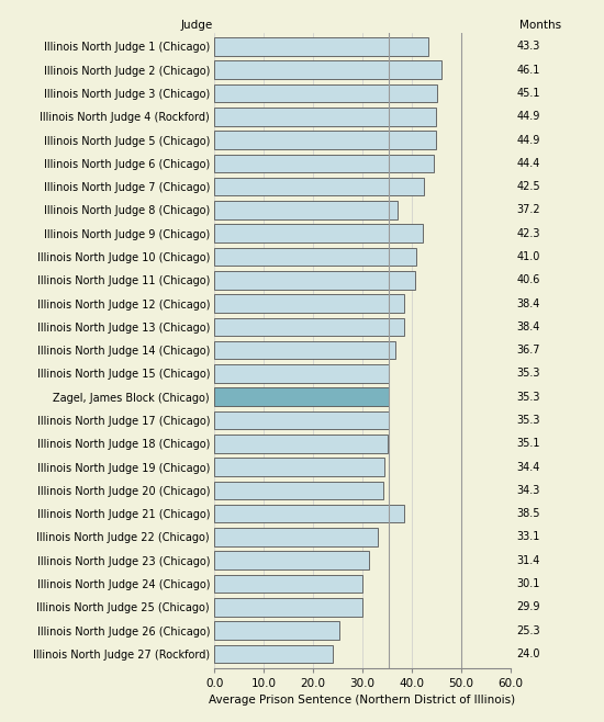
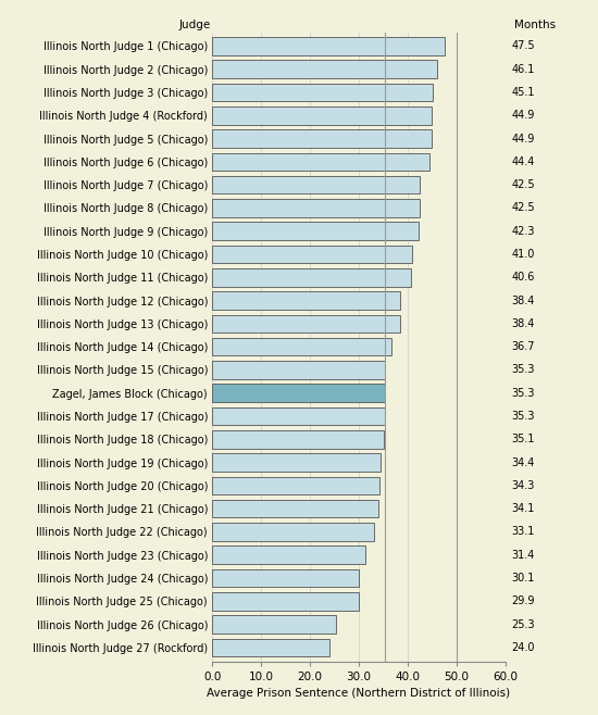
Illinois North Judge 1 (Chicago): 43.3 -> 47.5
Illinois North Judge 8 (Chicago): 37.2 -> 42.5
Illinois North Judge 21 (Chicago): 38.5 -> 34.1
